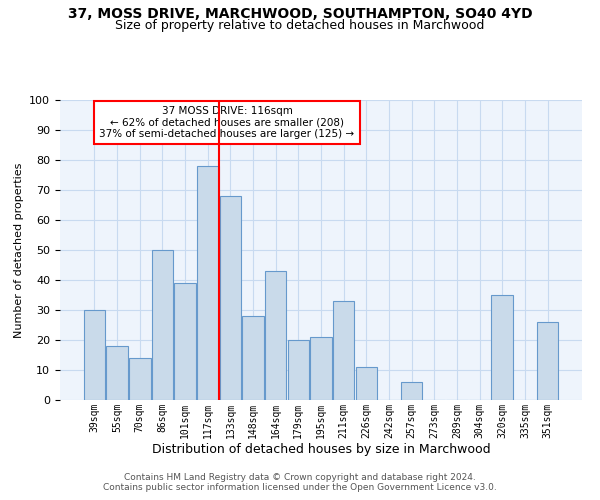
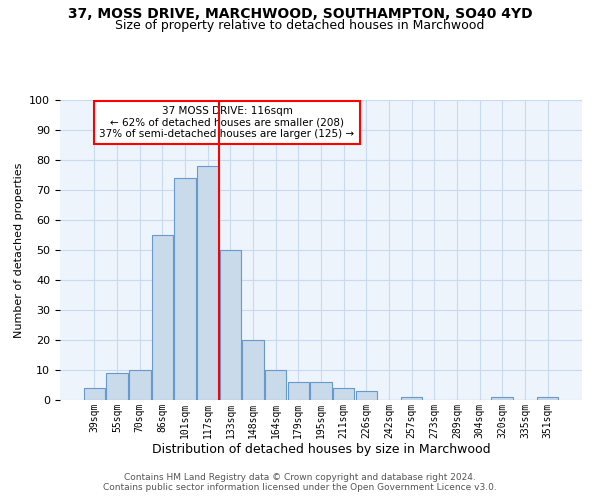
39sqm: 30 -> 4
55sqm: 18 -> 9
70sqm: 14 -> 10
86sqm: 50 -> 55
101sqm: 39 -> 74
133sqm: 68 -> 50
148sqm: 28 -> 20
164sqm: 43 -> 10
179sqm: 20 -> 6
195sqm: 21 -> 6
211sqm: 33 -> 4
226sqm: 11 -> 3
257sqm: 6 -> 1
320sqm: 35 -> 1
351sqm: 26 -> 1
